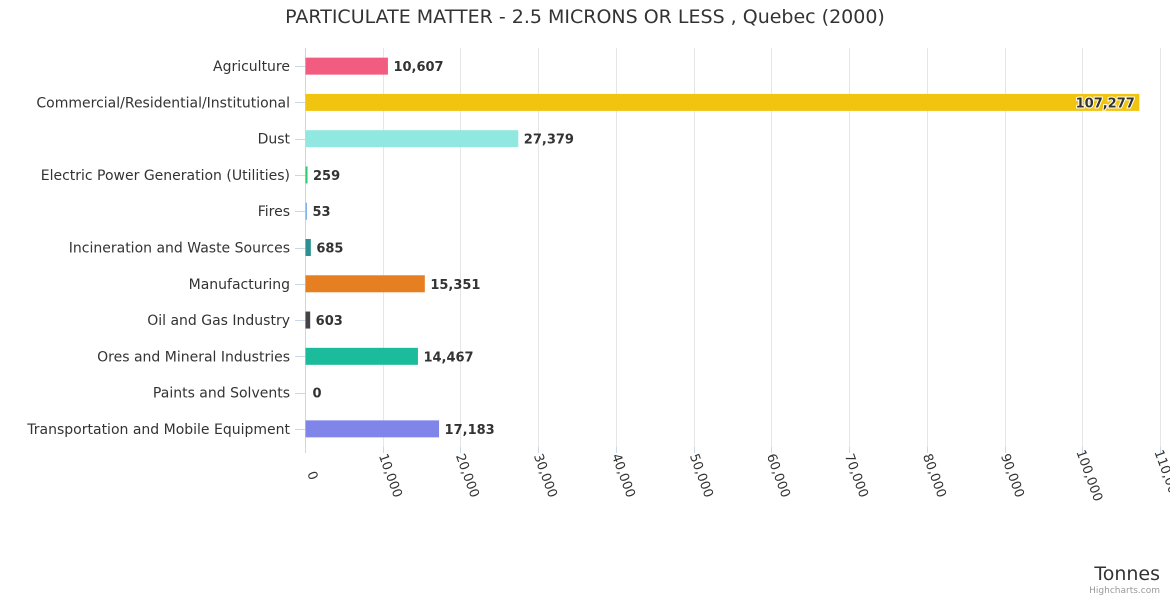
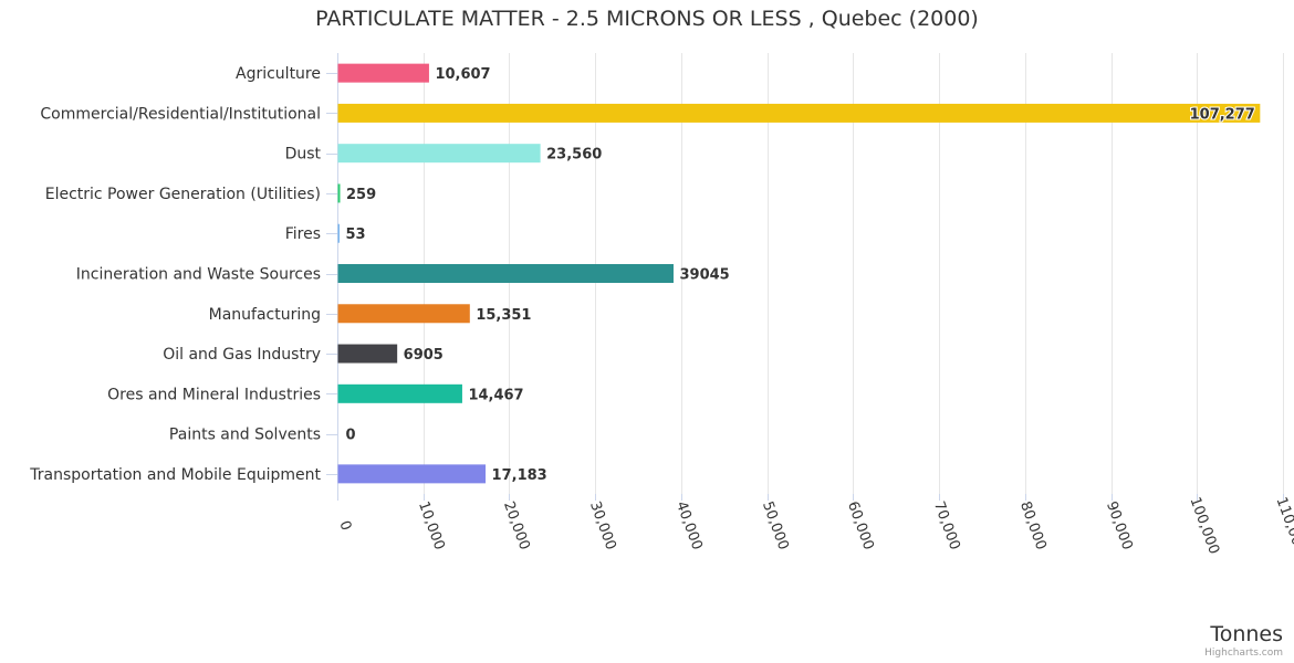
Dust: 27,379 -> 23,560
Incineration and Waste Sources: 685 -> 39045
Oil and Gas Industry: 603 -> 6905
